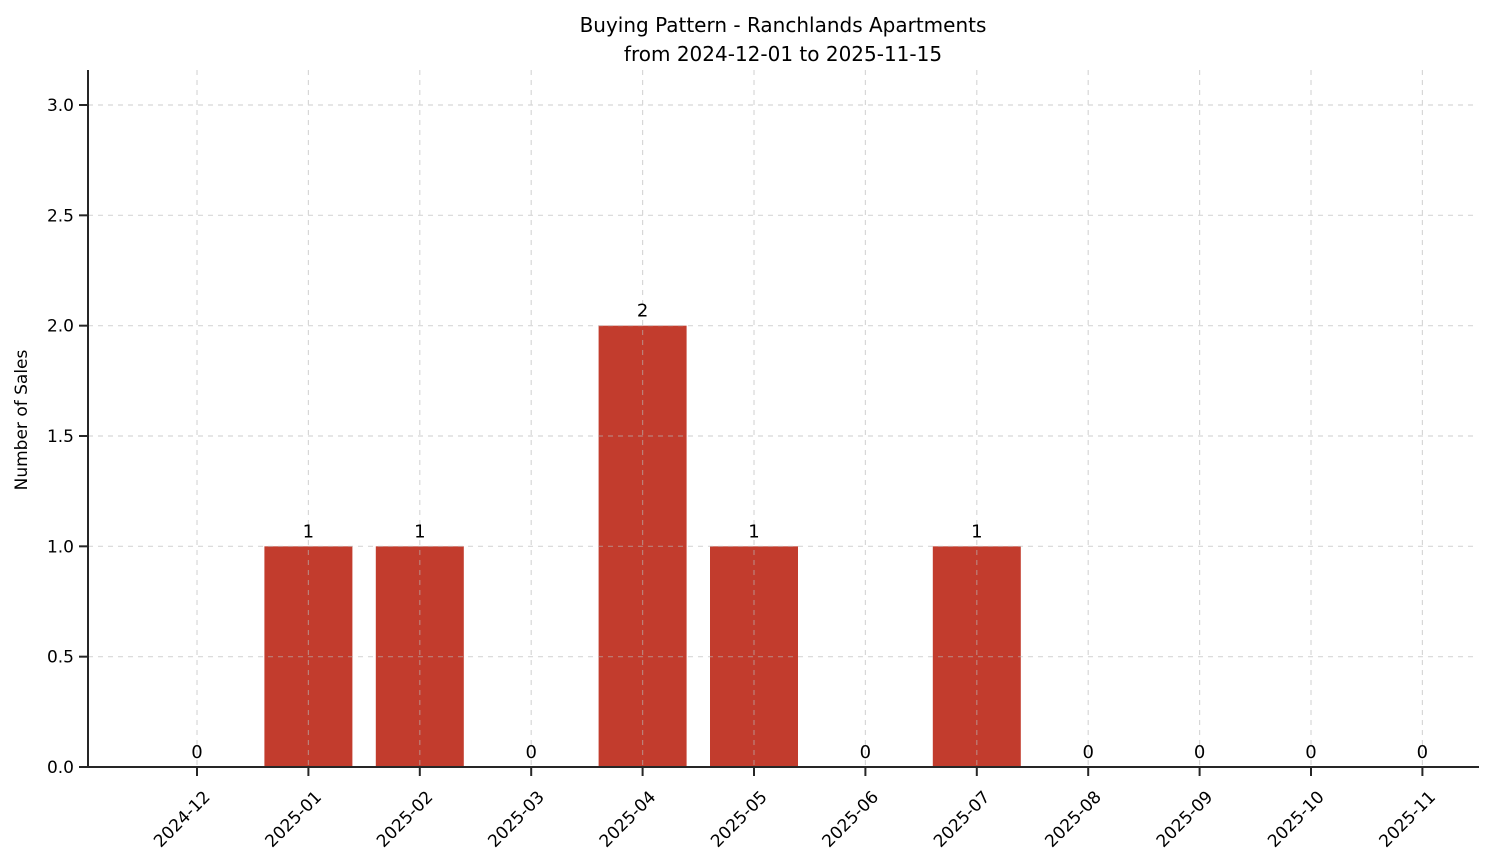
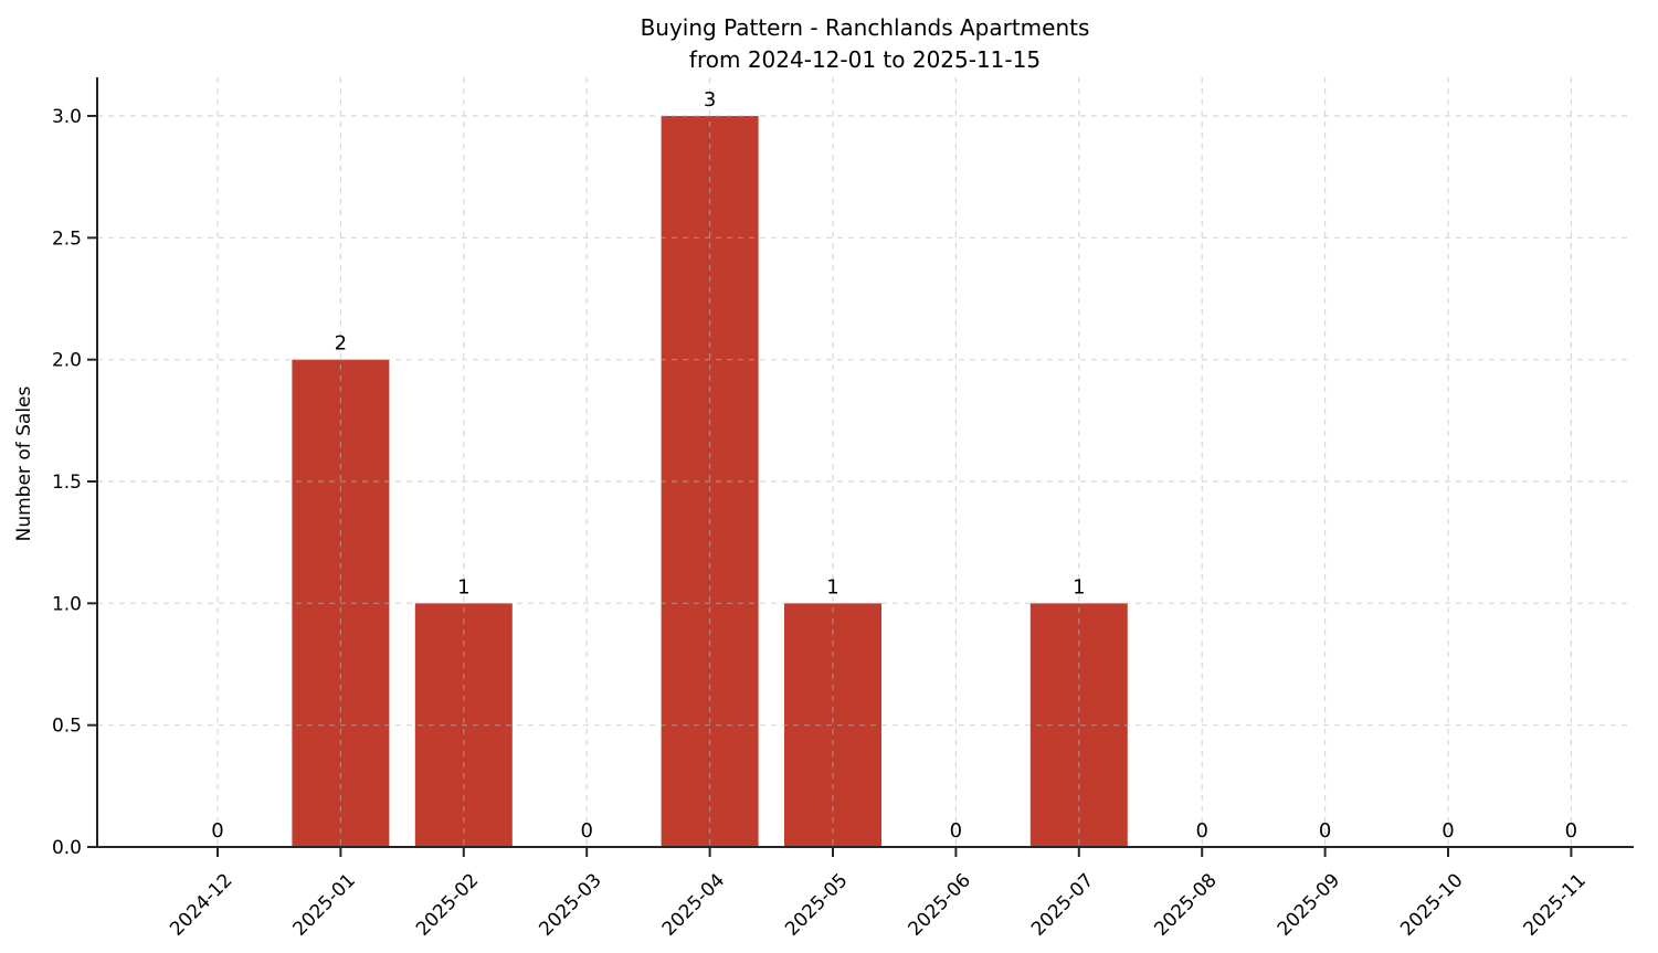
2025-01: 1 -> 2
2025-04: 2 -> 3
